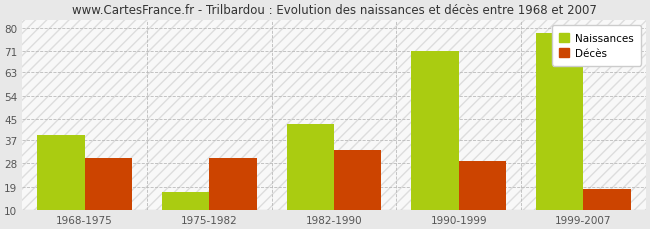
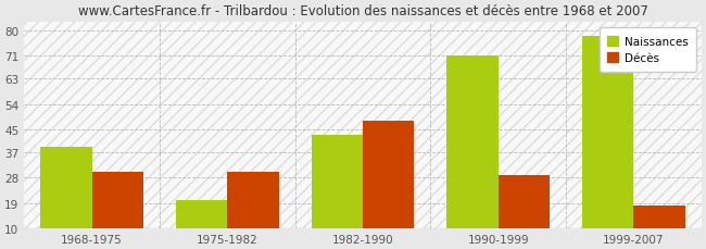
Naissances/1975-1982: 17 -> 20
Décès/1982-1990: 33 -> 48
